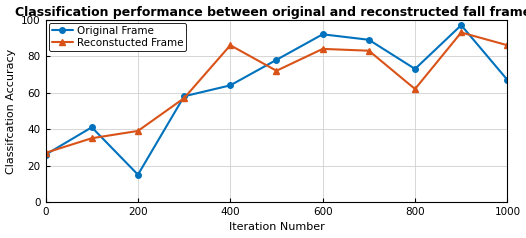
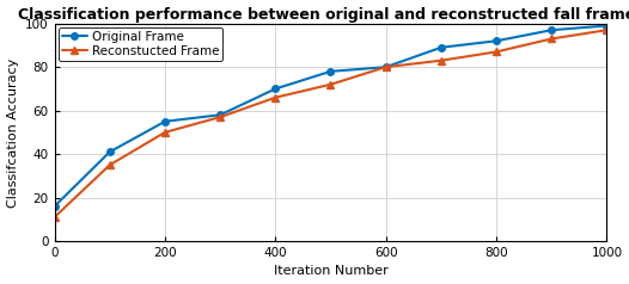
Original Frame/0: 26 -> 16
Reconstucted Frame/0: 27 -> 11
Original Frame/200: 15 -> 55
Reconstucted Frame/200: 39 -> 50
Original Frame/400: 64 -> 70
Reconstucted Frame/400: 86 -> 66
Original Frame/600: 92 -> 80
Reconstucted Frame/600: 84 -> 80
Original Frame/800: 73 -> 92
Reconstucted Frame/800: 62 -> 87
Original Frame/1000: 67 -> 99
Reconstucted Frame/1000: 86 -> 97
